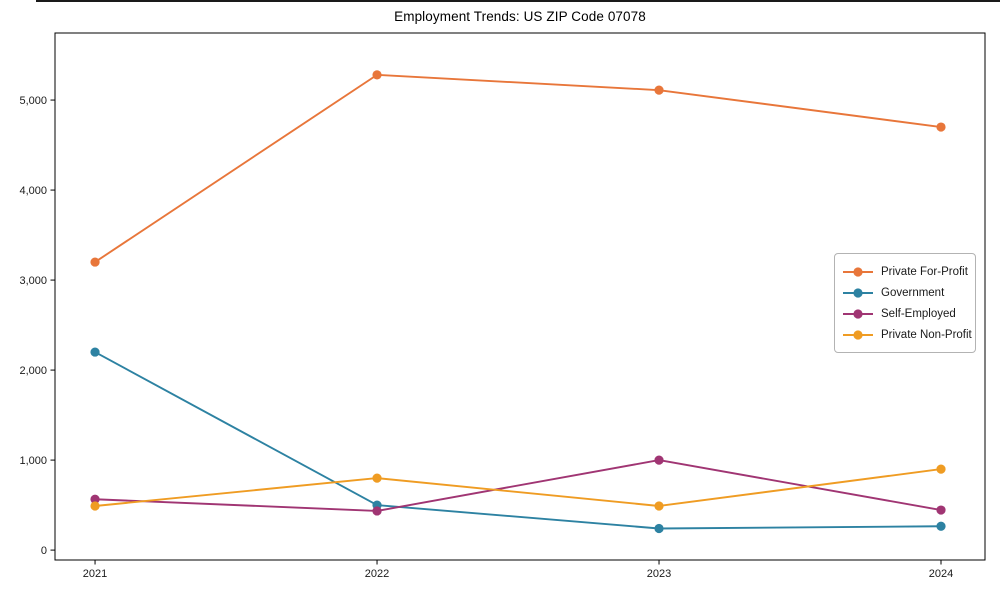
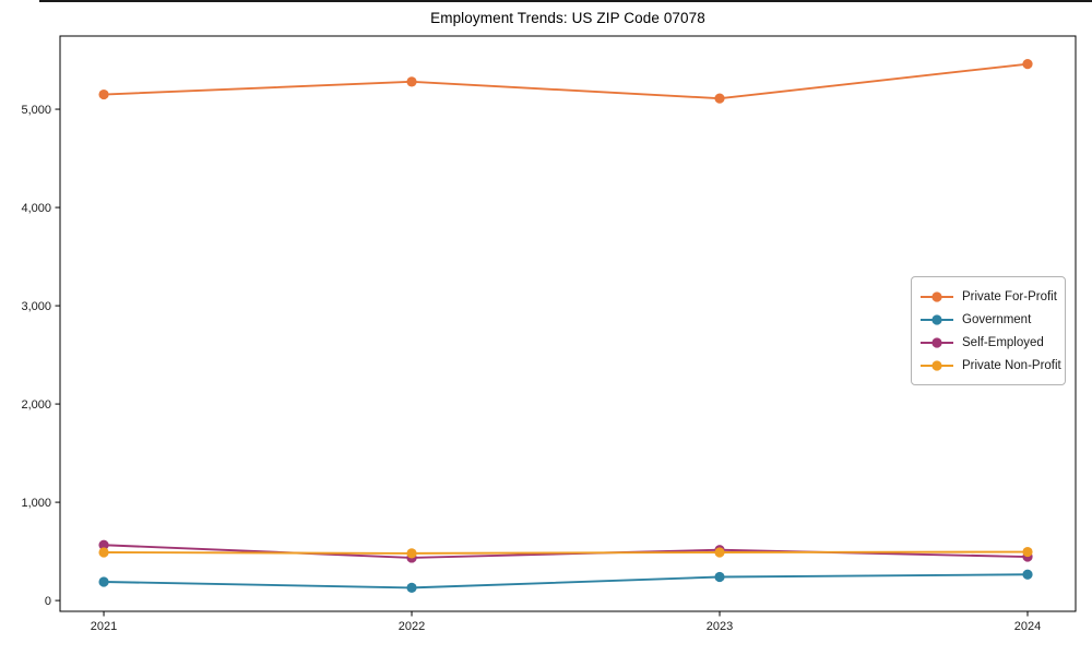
Private For-Profit/2021: 3200 -> 5200
Government/2021: 2200 -> 200
Government/2022: 500 -> 100
Private Non-Profit/2022: 800 -> 500
Self-Employed/2023: 1000 -> 500
Private For-Profit/2024: 4700 -> 5500
Private Non-Profit/2024: 900 -> 500
